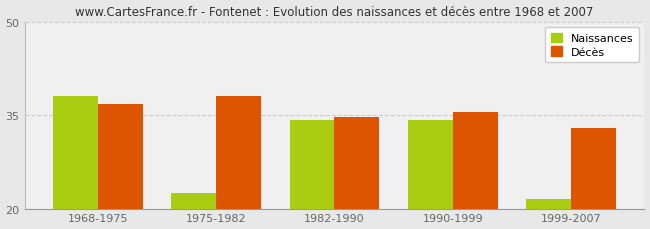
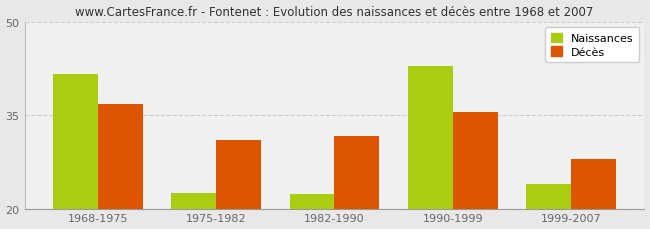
Naissances/1968-1975: 38.0 -> 41.6
Décès/1975-1982: 38.0 -> 31.0
Naissances/1982-1990: 34.2 -> 22.4
Décès/1982-1990: 34.7 -> 31.6
Naissances/1990-1999: 34.2 -> 42.8
Naissances/1999-2007: 21.5 -> 24.0
Décès/1999-2007: 33.0 -> 28.0
